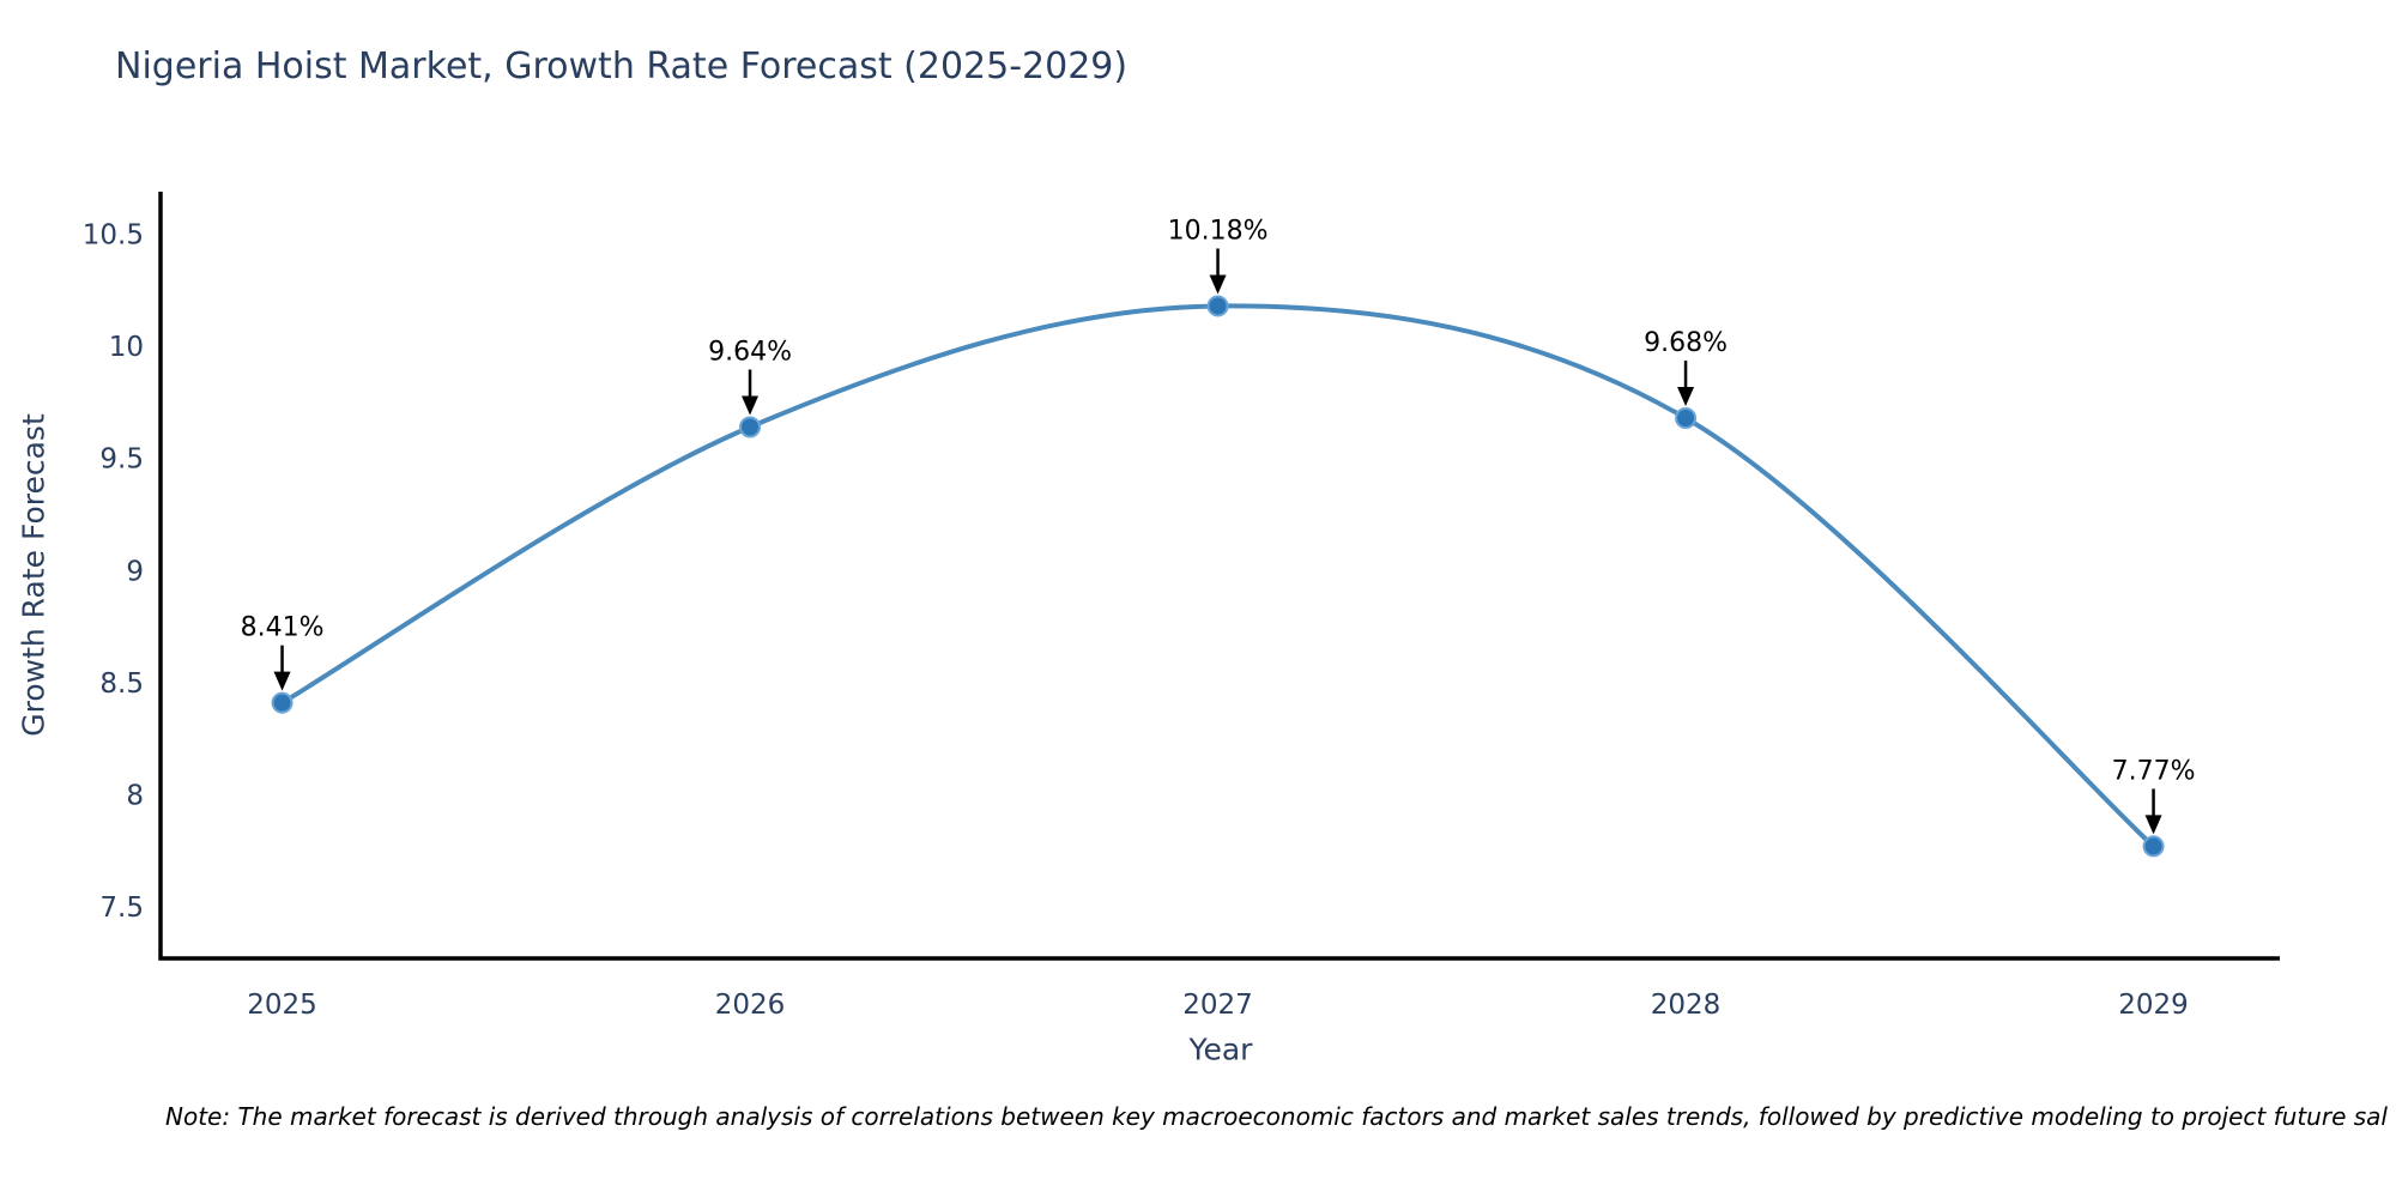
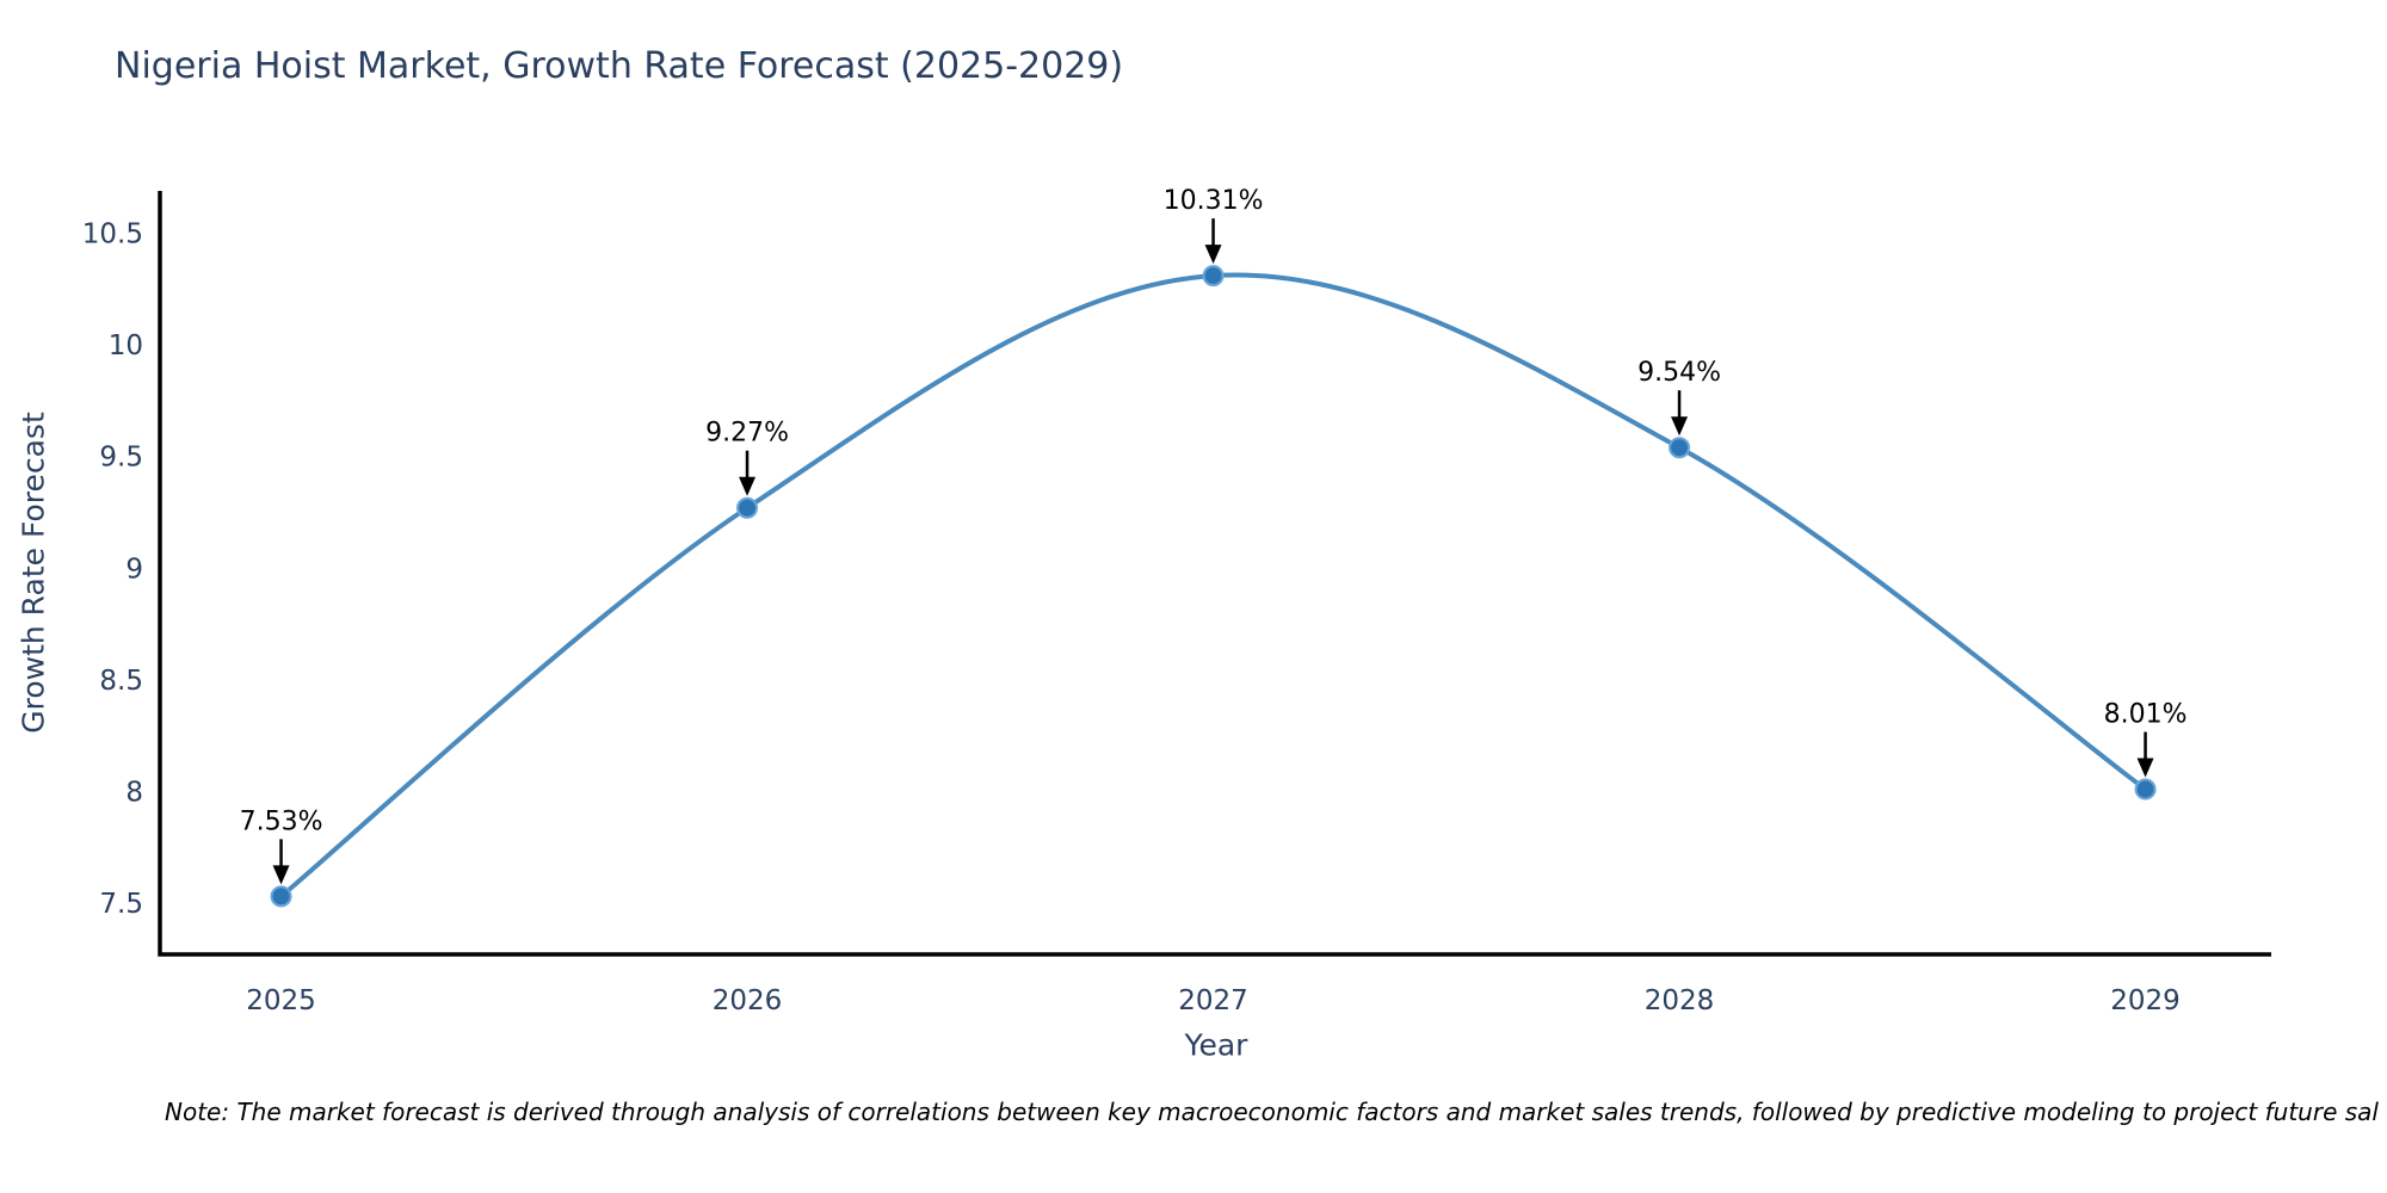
2025: 8.41% -> 7.53%
2026: 9.64% -> 9.27%
2027: 10.18% -> 10.31%
2028: 9.68% -> 9.54%
2029: 7.77% -> 8.01%
